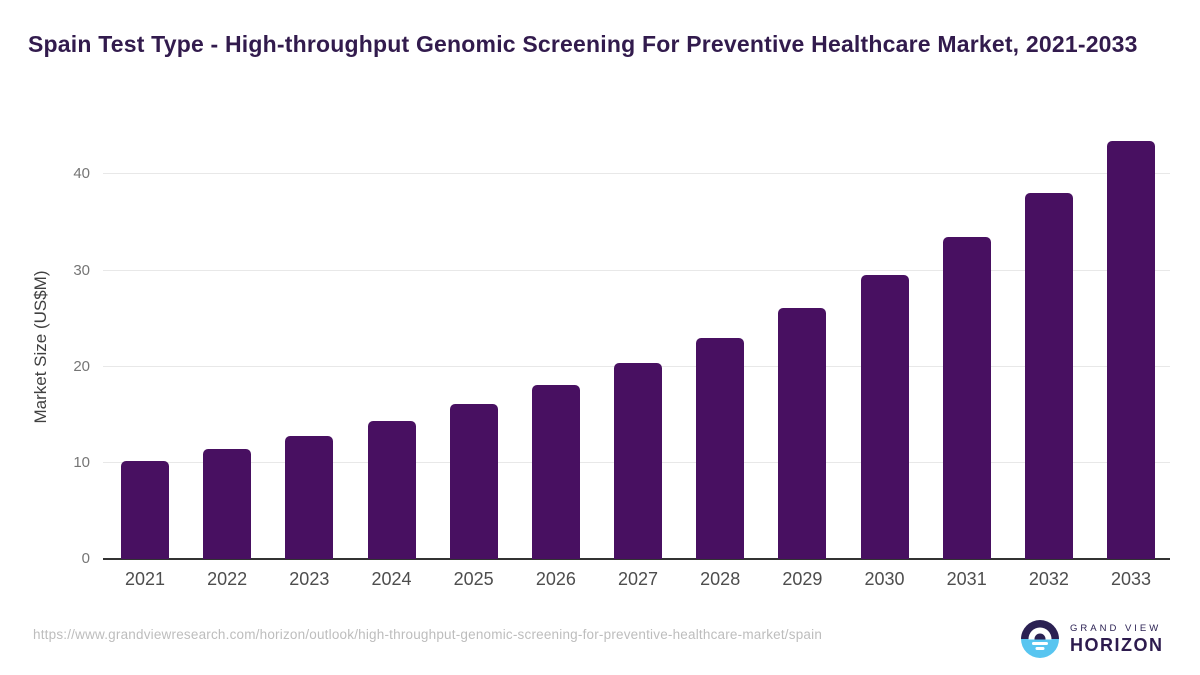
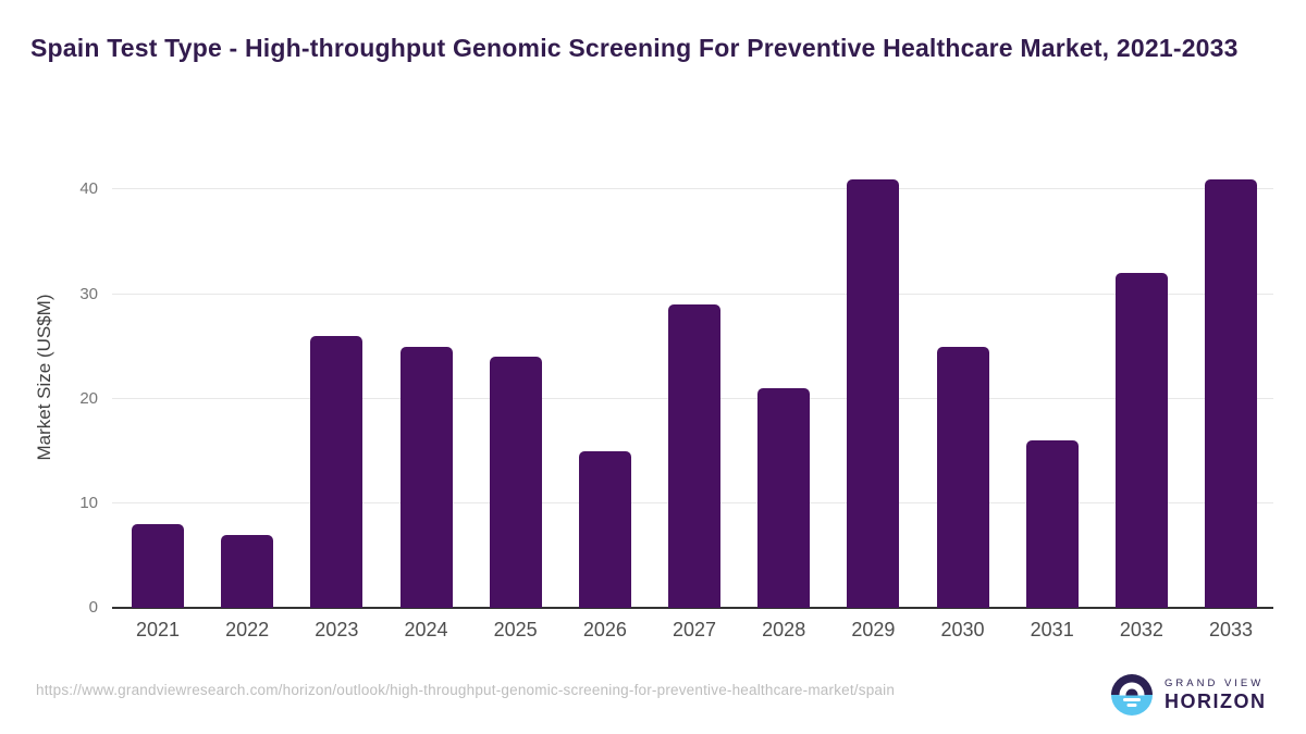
2021: 10 -> 8
2022: 11 -> 7
2023: 13 -> 26
2024: 14 -> 25
2025: 16 -> 24
2026: 18 -> 15
2027: 20 -> 29
2028: 23 -> 21
2029: 26 -> 41
2030: 30 -> 25
2031: 34 -> 16
2032: 38 -> 32
2033: 44 -> 41
